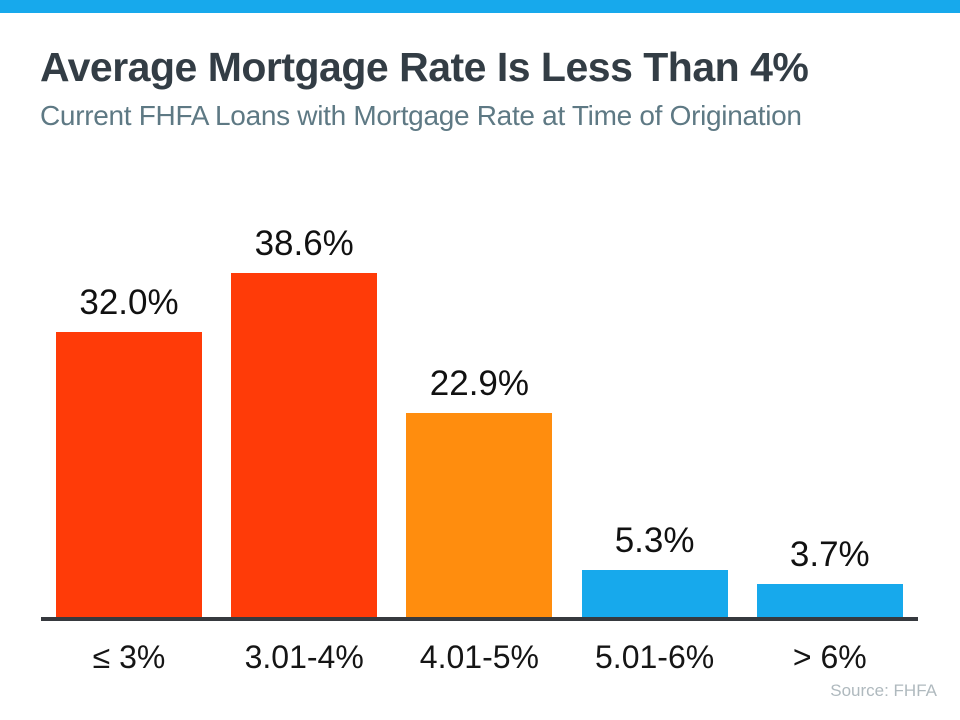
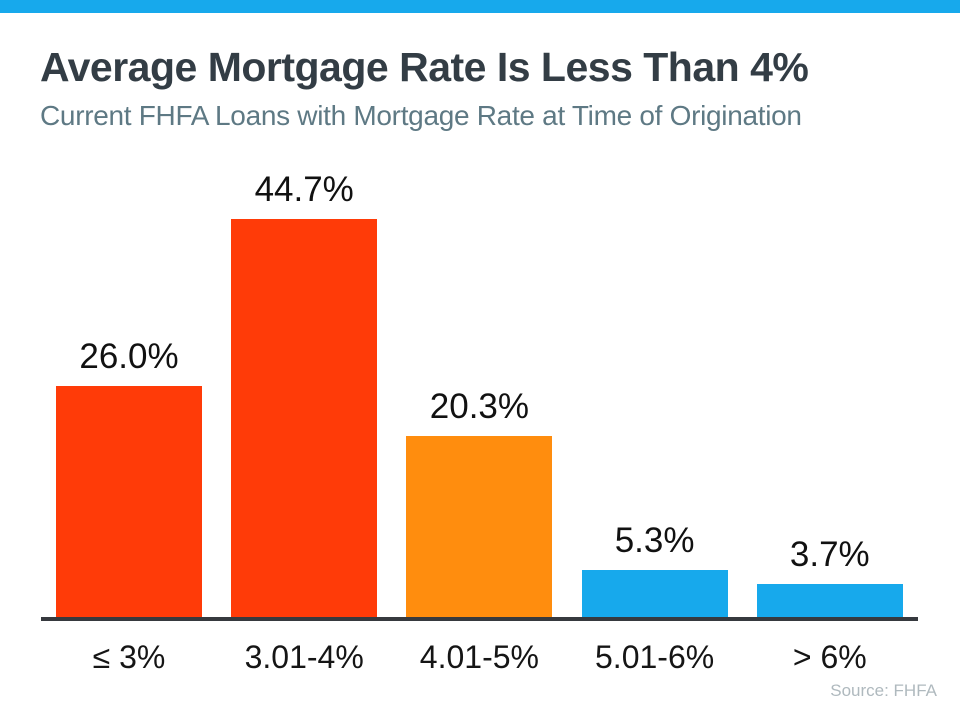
≤ 3%: 32.0% -> 26.0%
3.01-4%: 38.6% -> 44.7%
4.01-5%: 22.9% -> 20.3%
